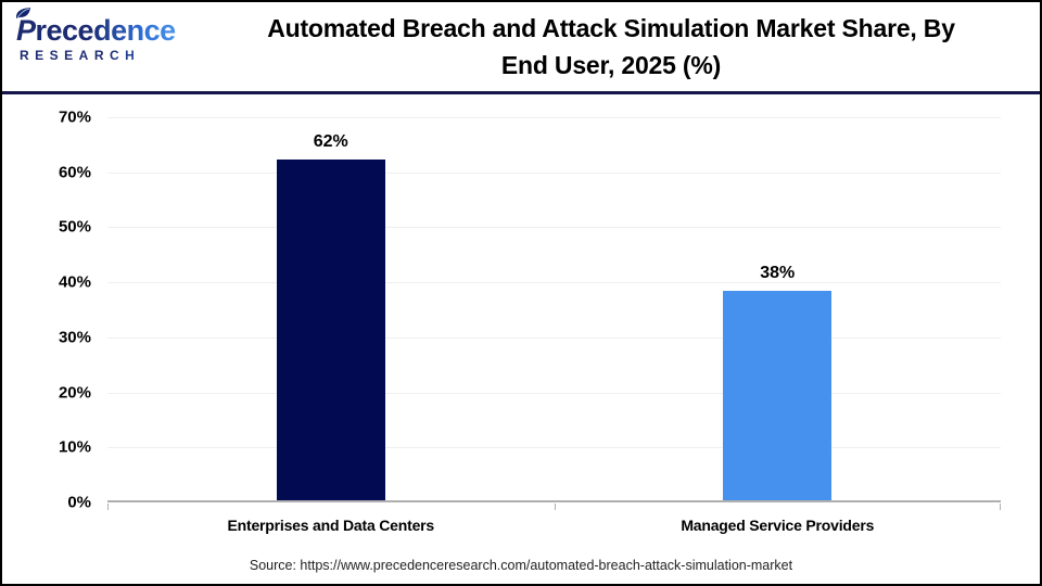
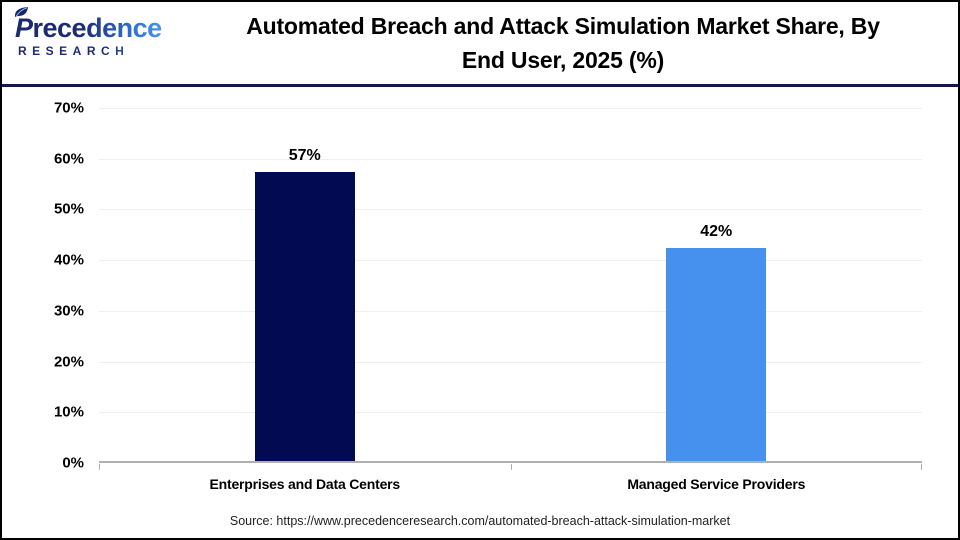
Enterprises and Data Centers: 62% -> 57%
Managed Service Providers: 38% -> 42%
